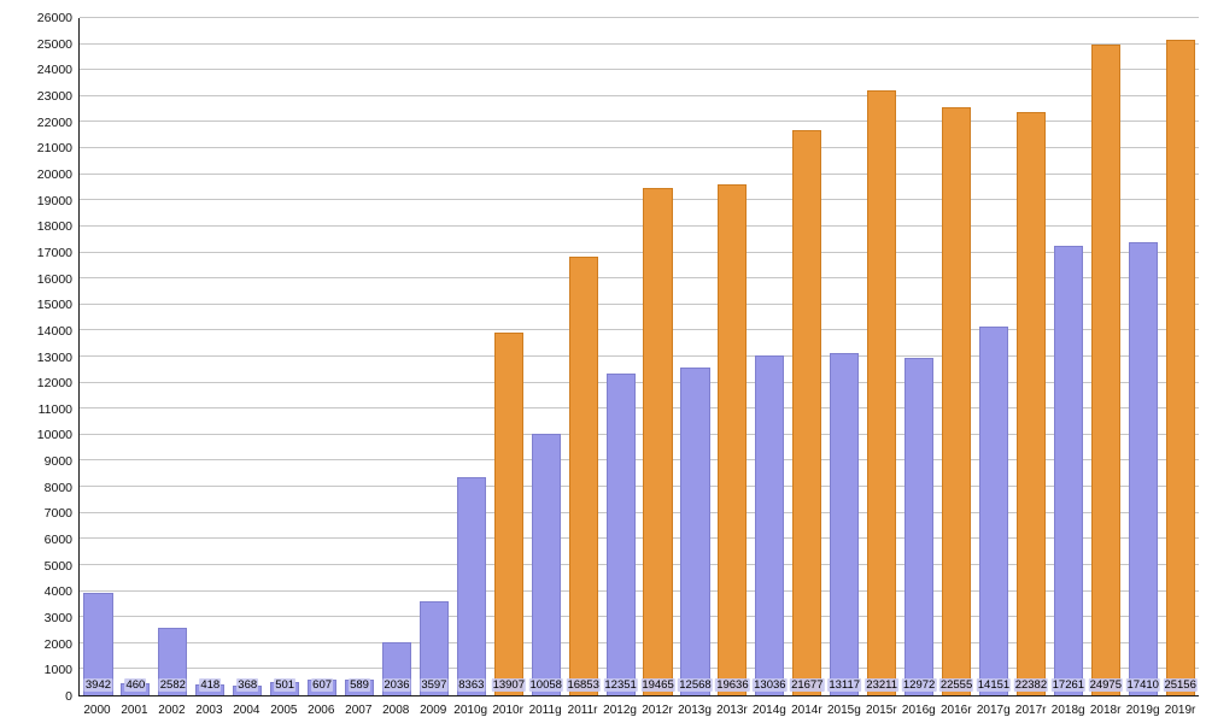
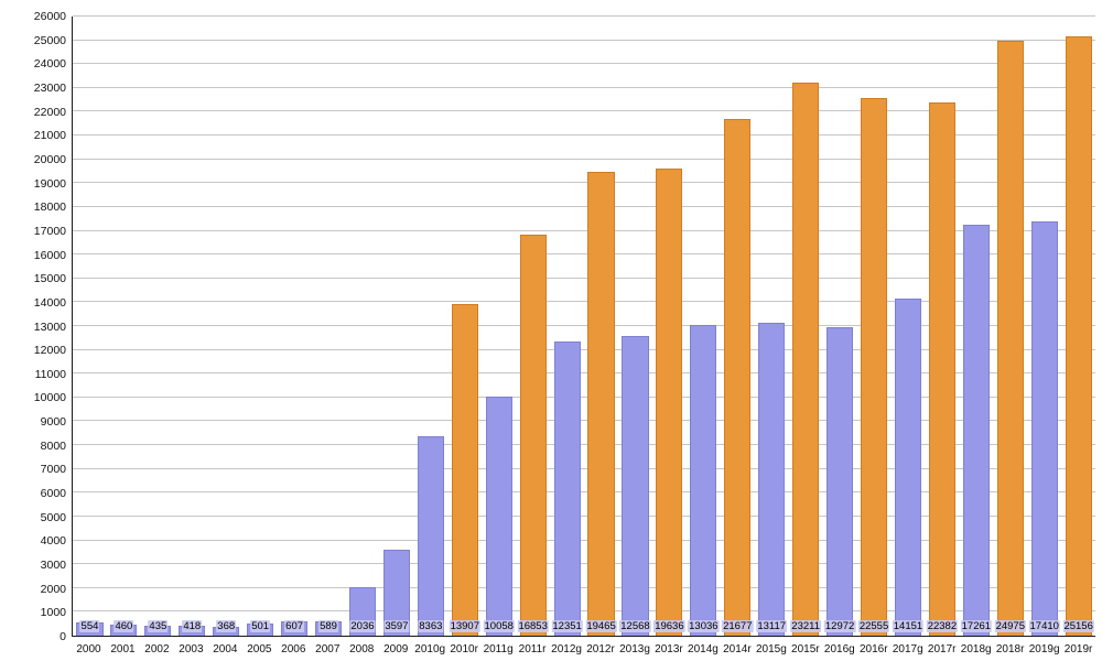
2000: 3942 -> 554
2002: 2582 -> 435
